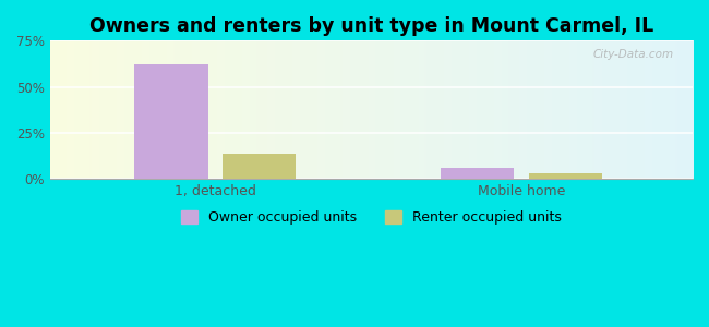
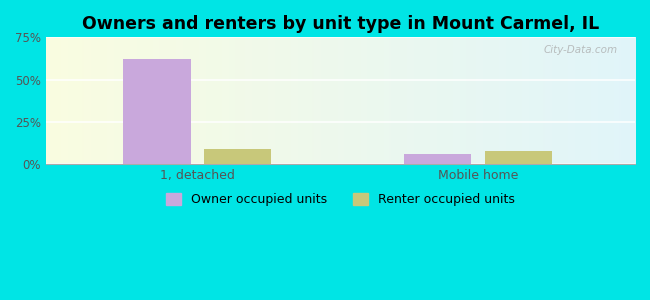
Renter occupied units/1, detached: 14% -> 9%
Renter occupied units/Mobile home: 3% -> 8%
